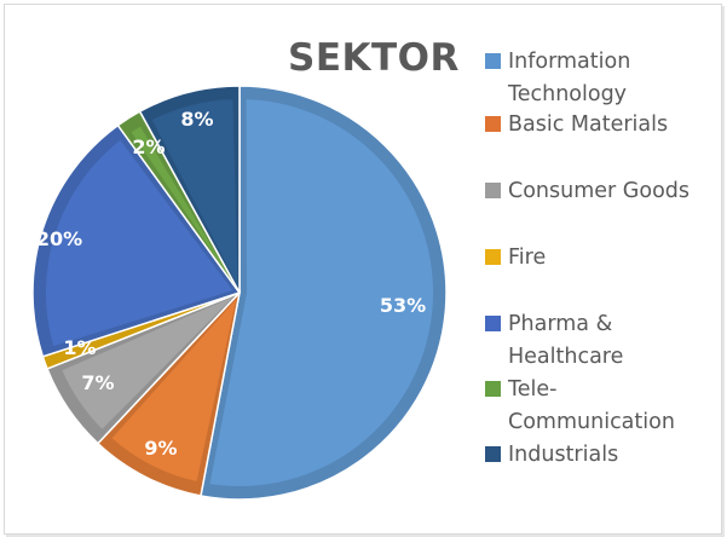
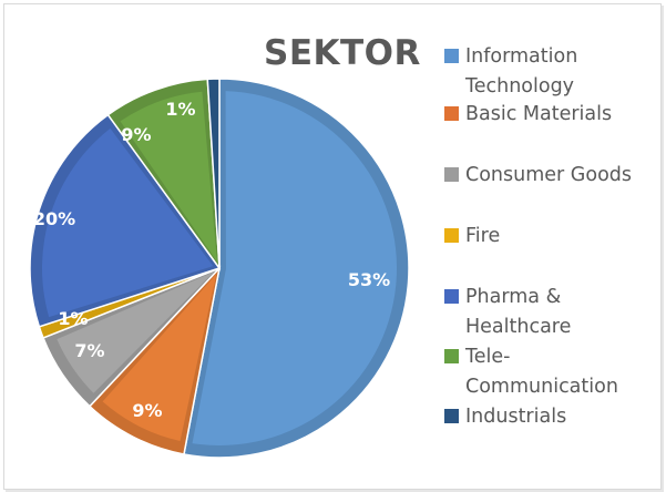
Tele-Communication: 2% -> 9%
Industrials: 8% -> 1%
